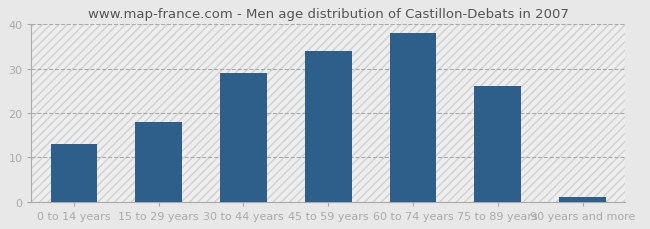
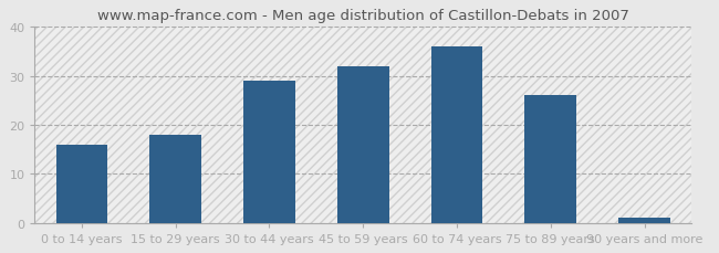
0 to 14 years: 13 -> 16
45 to 59 years: 34 -> 32
60 to 74 years: 38 -> 36
